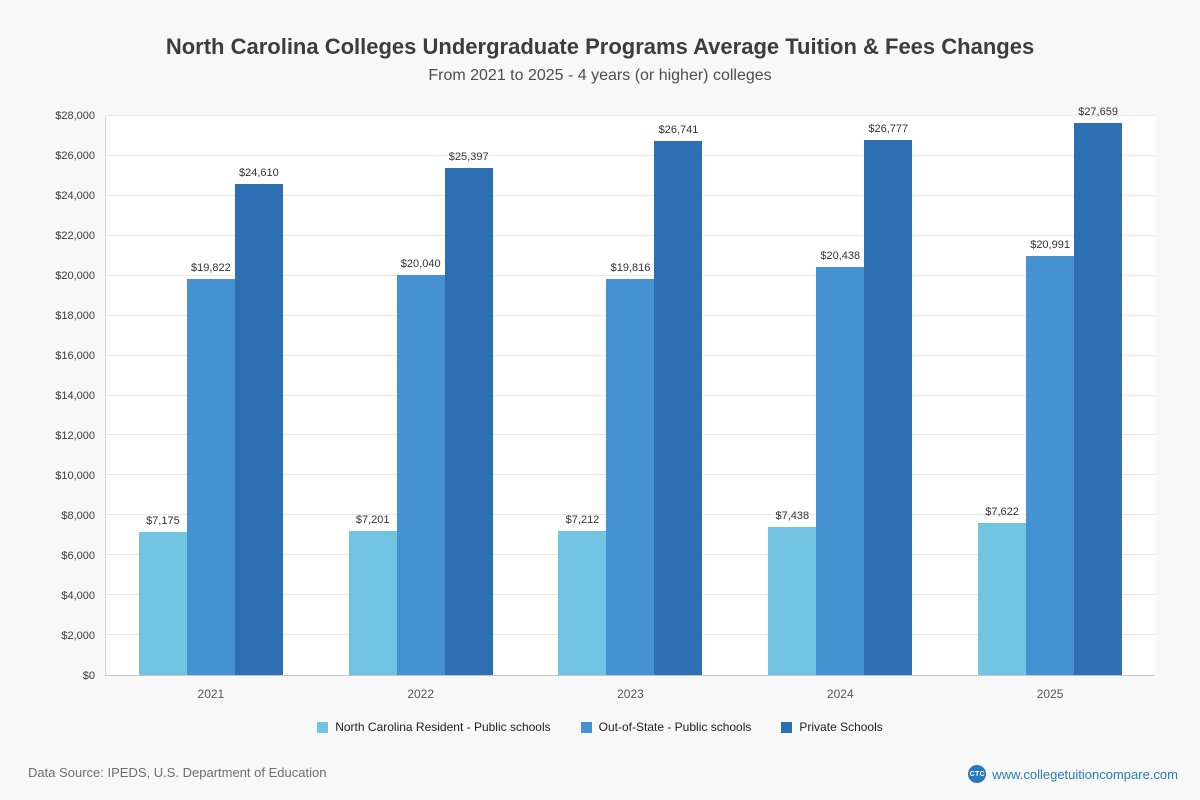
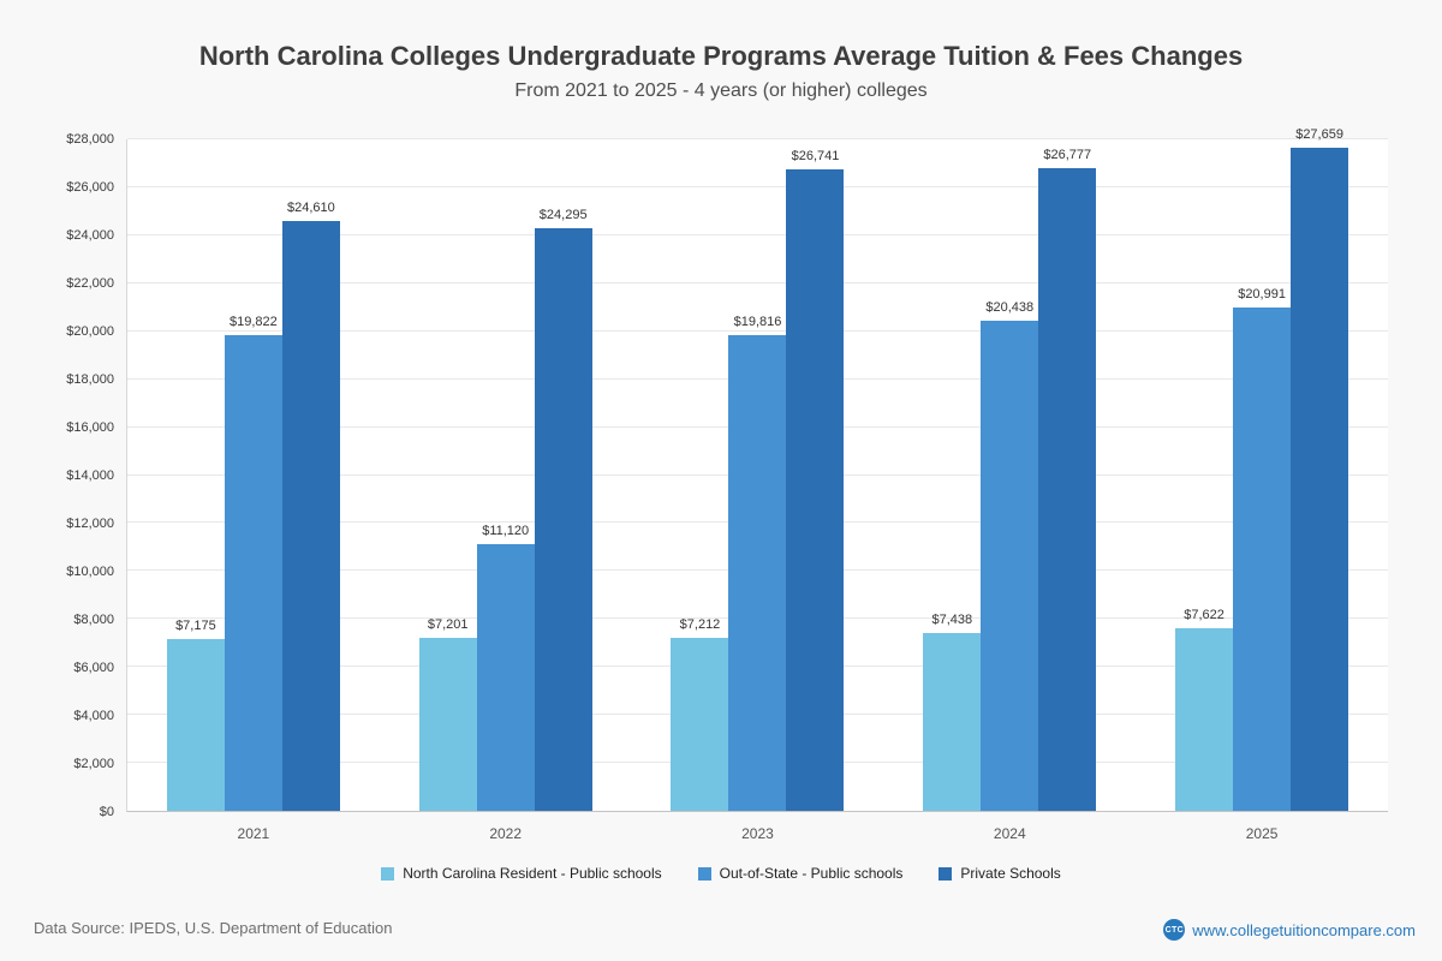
Out-of-State - Public schools/2022: $20,040 -> $11,120
Private Schools/2022: $25,397 -> $24,295
